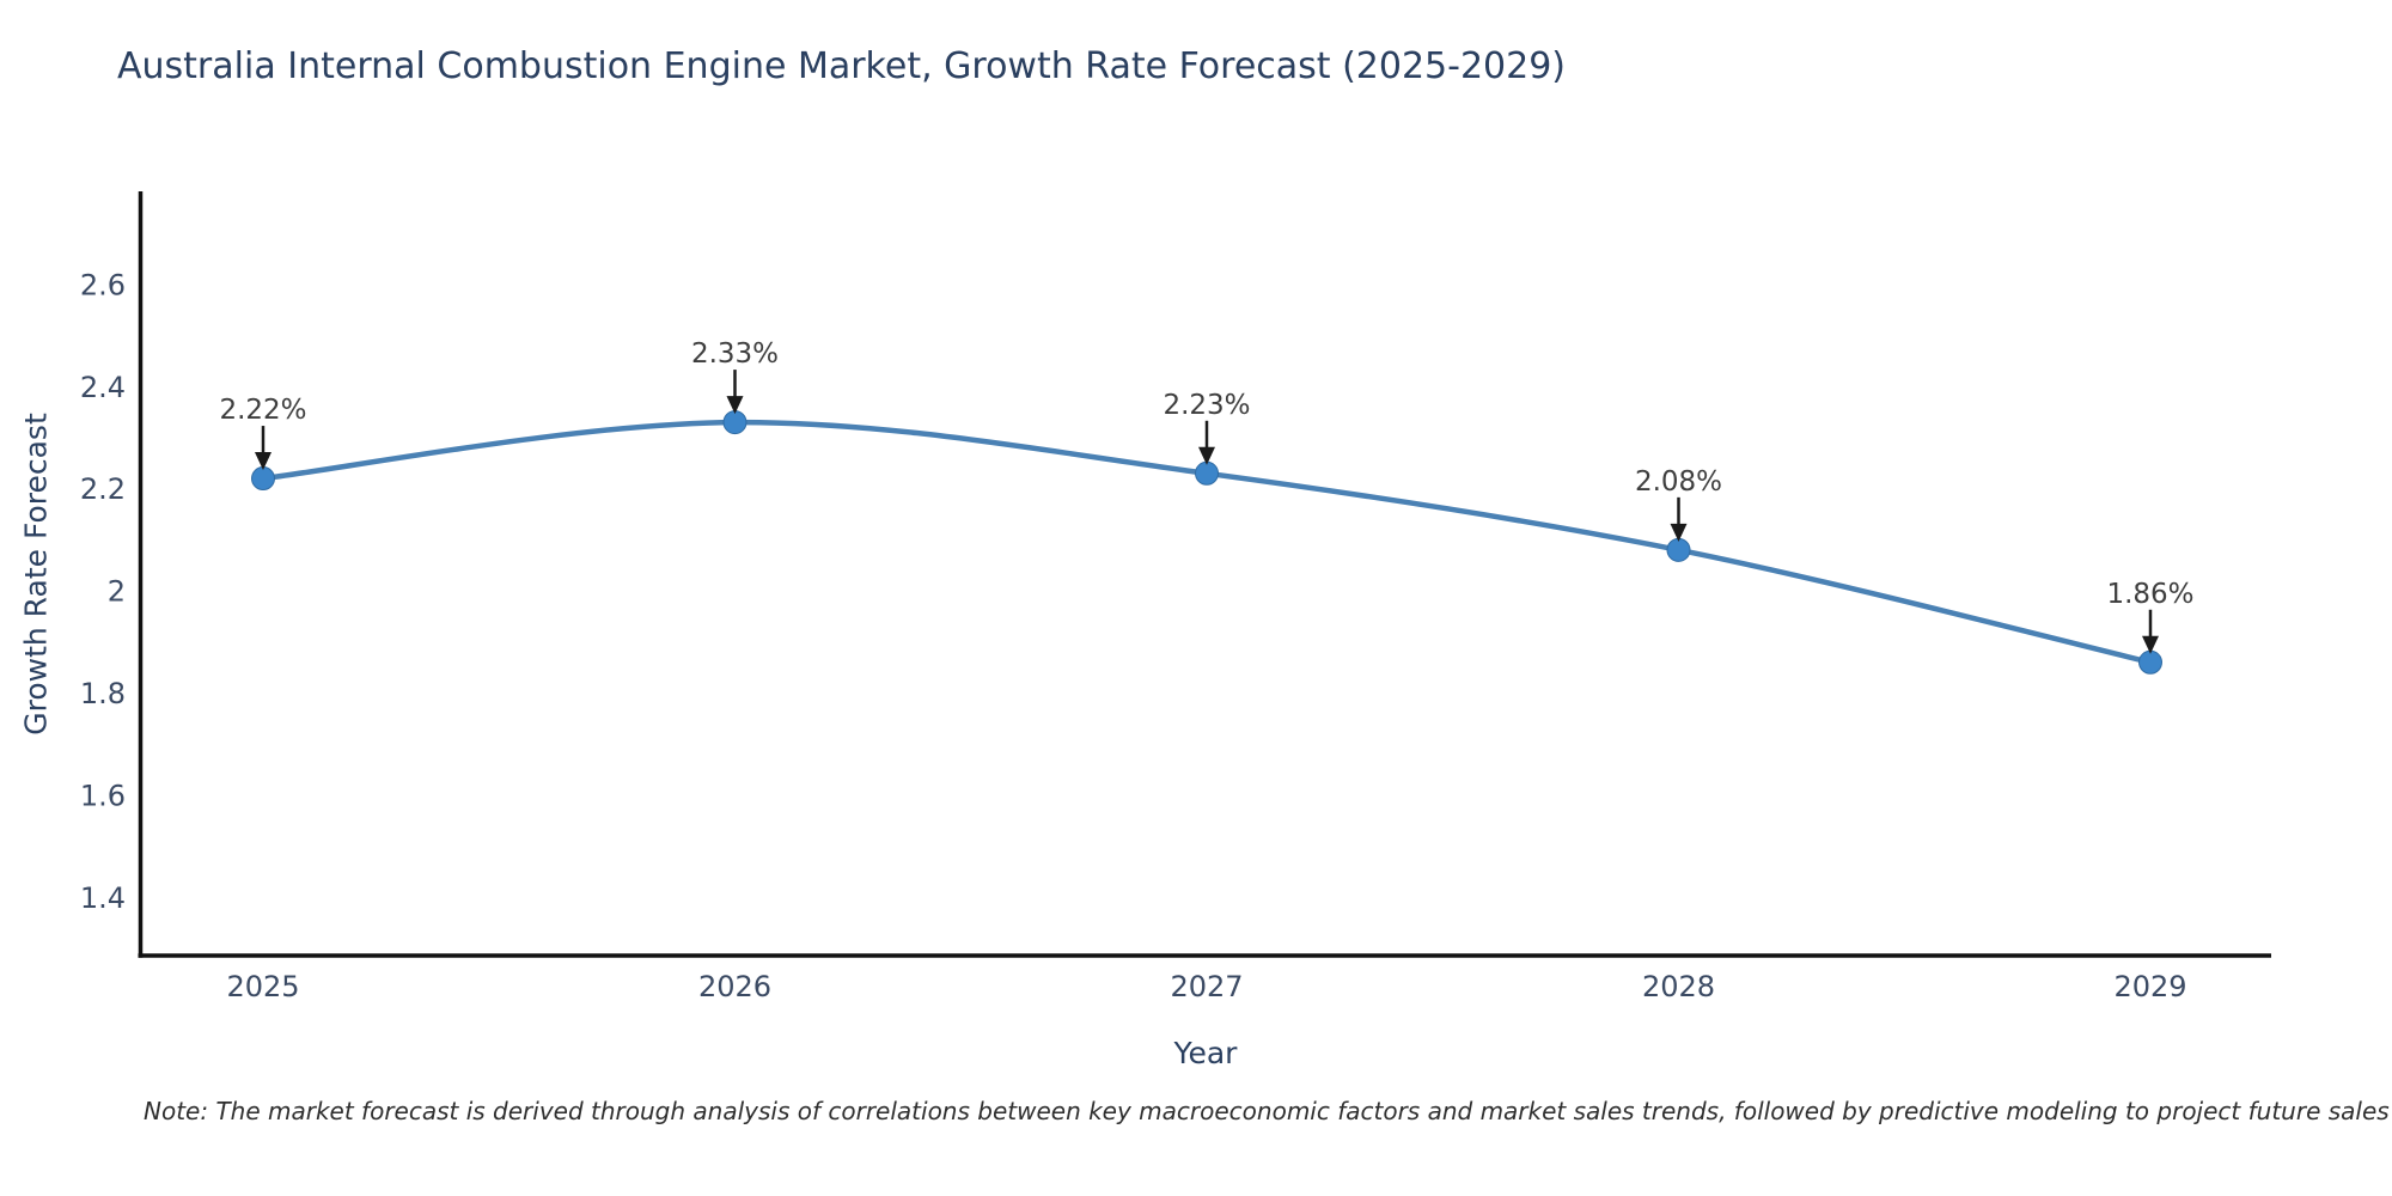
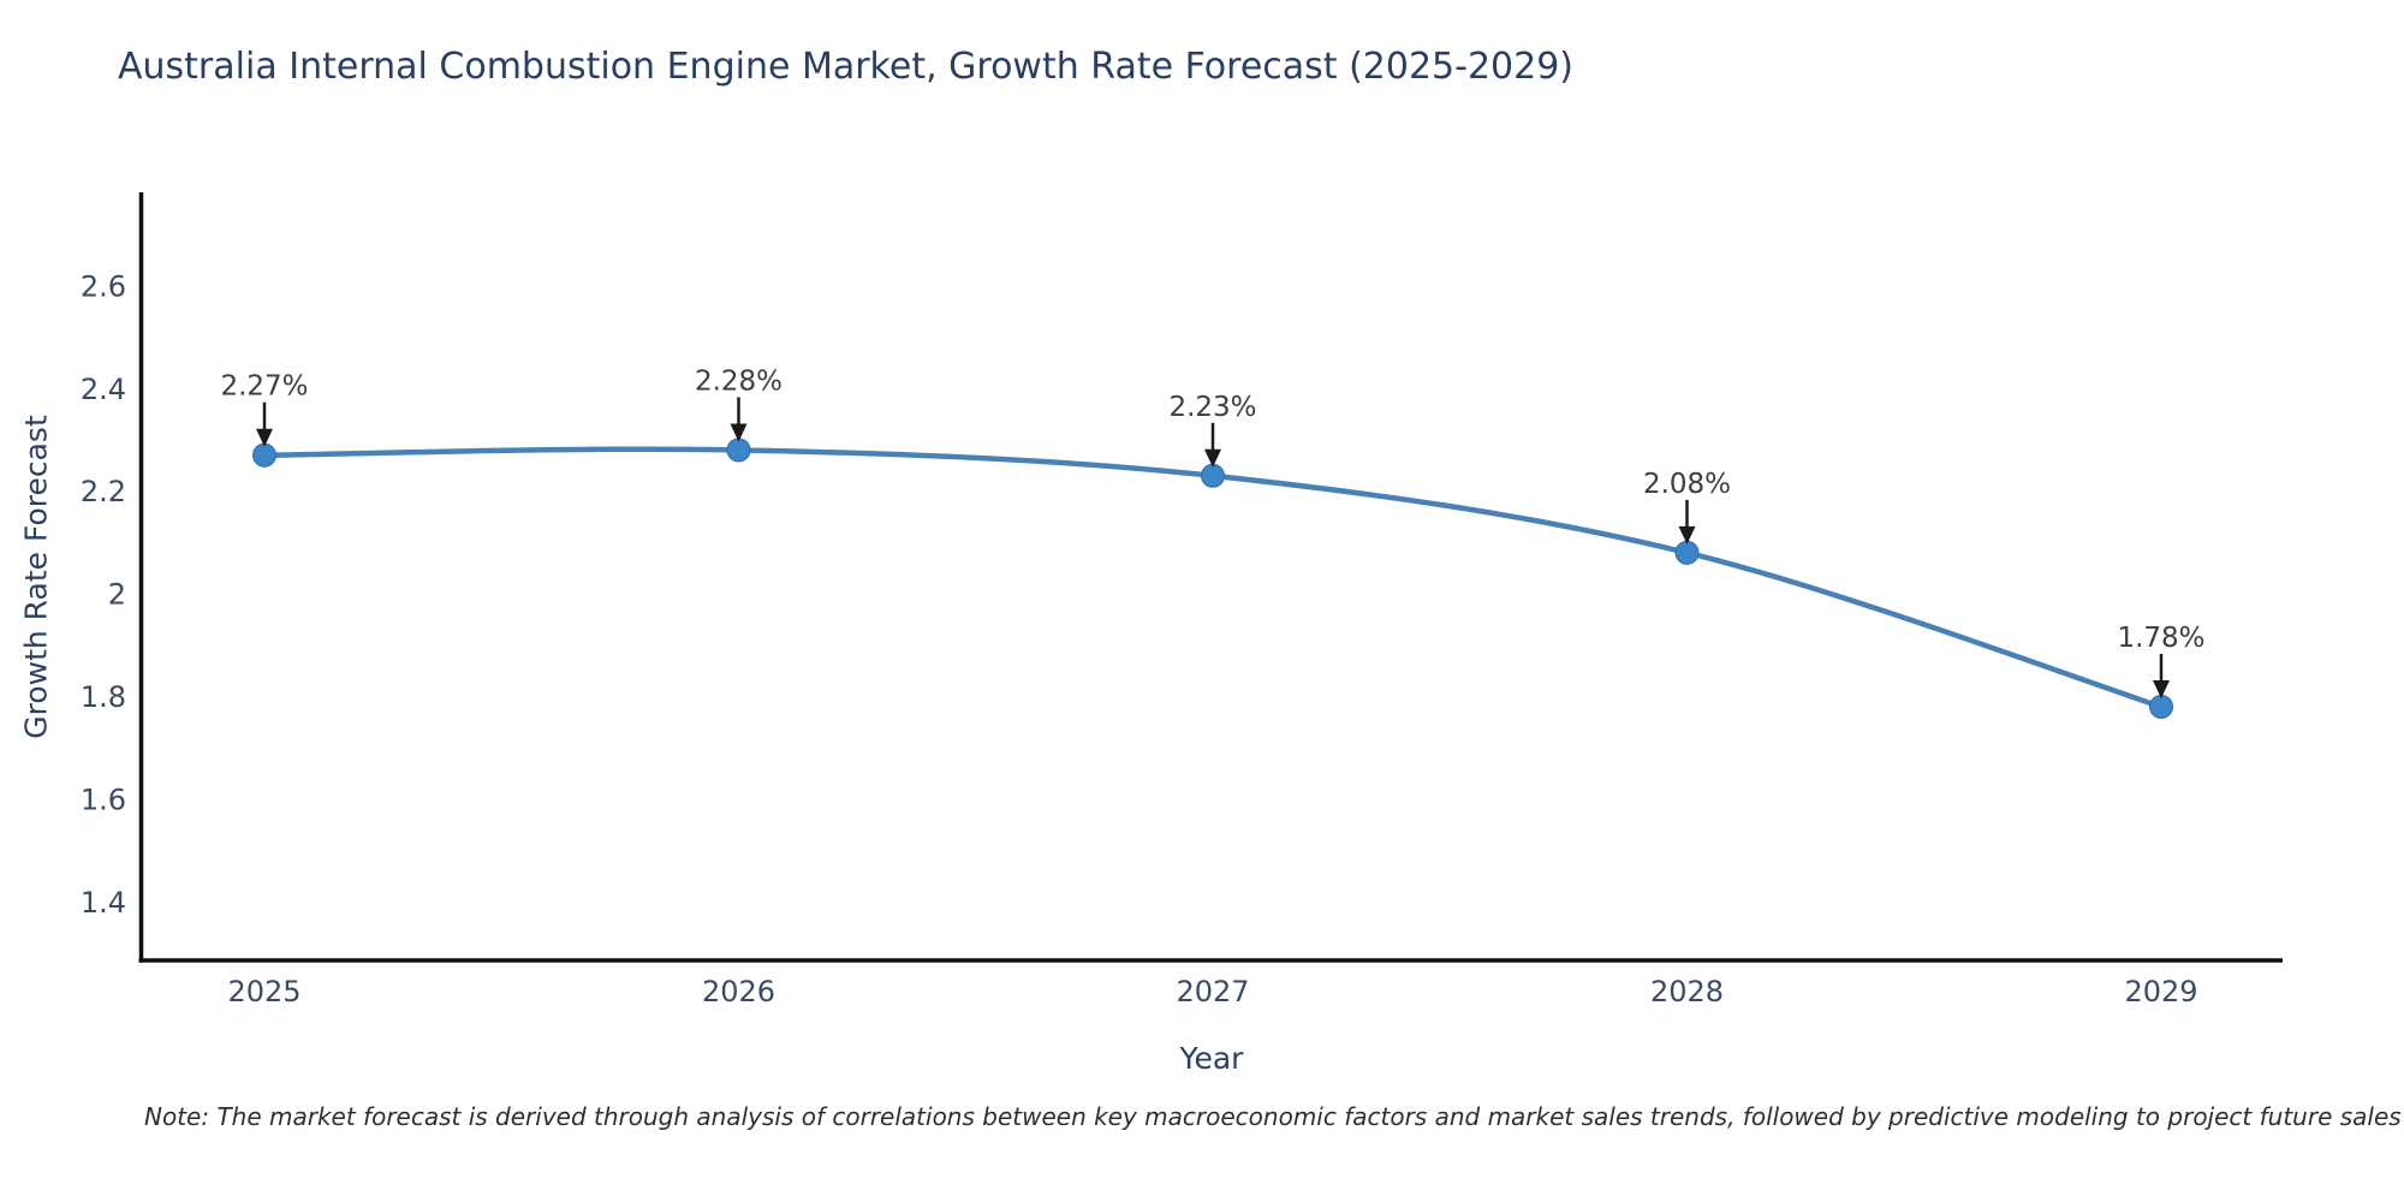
2025: 2.22% -> 2.27%
2026: 2.33% -> 2.28%
2029: 1.86% -> 1.78%
